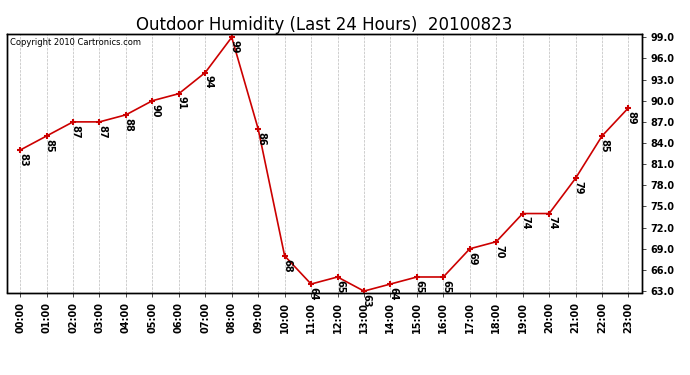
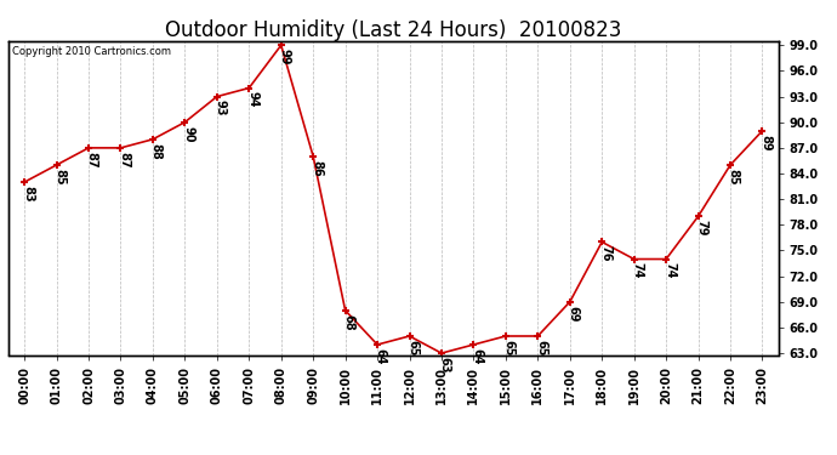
06:00: 91 -> 93
18:00: 70 -> 76
